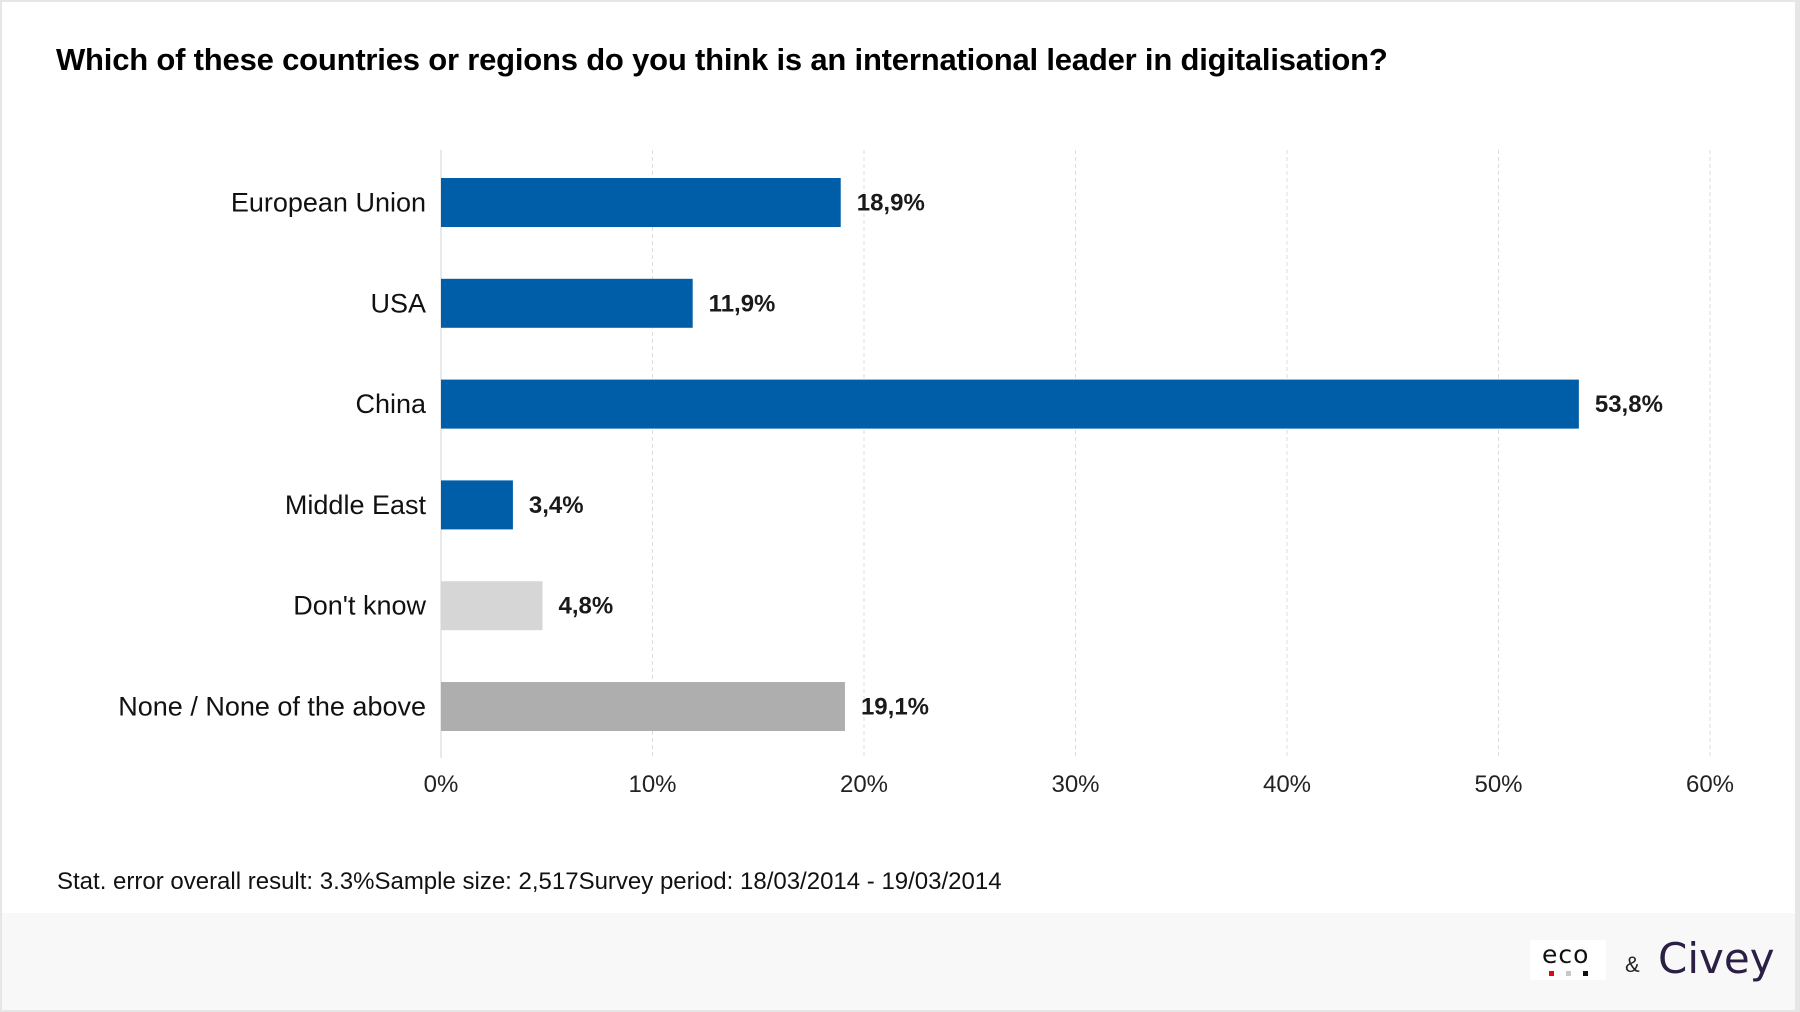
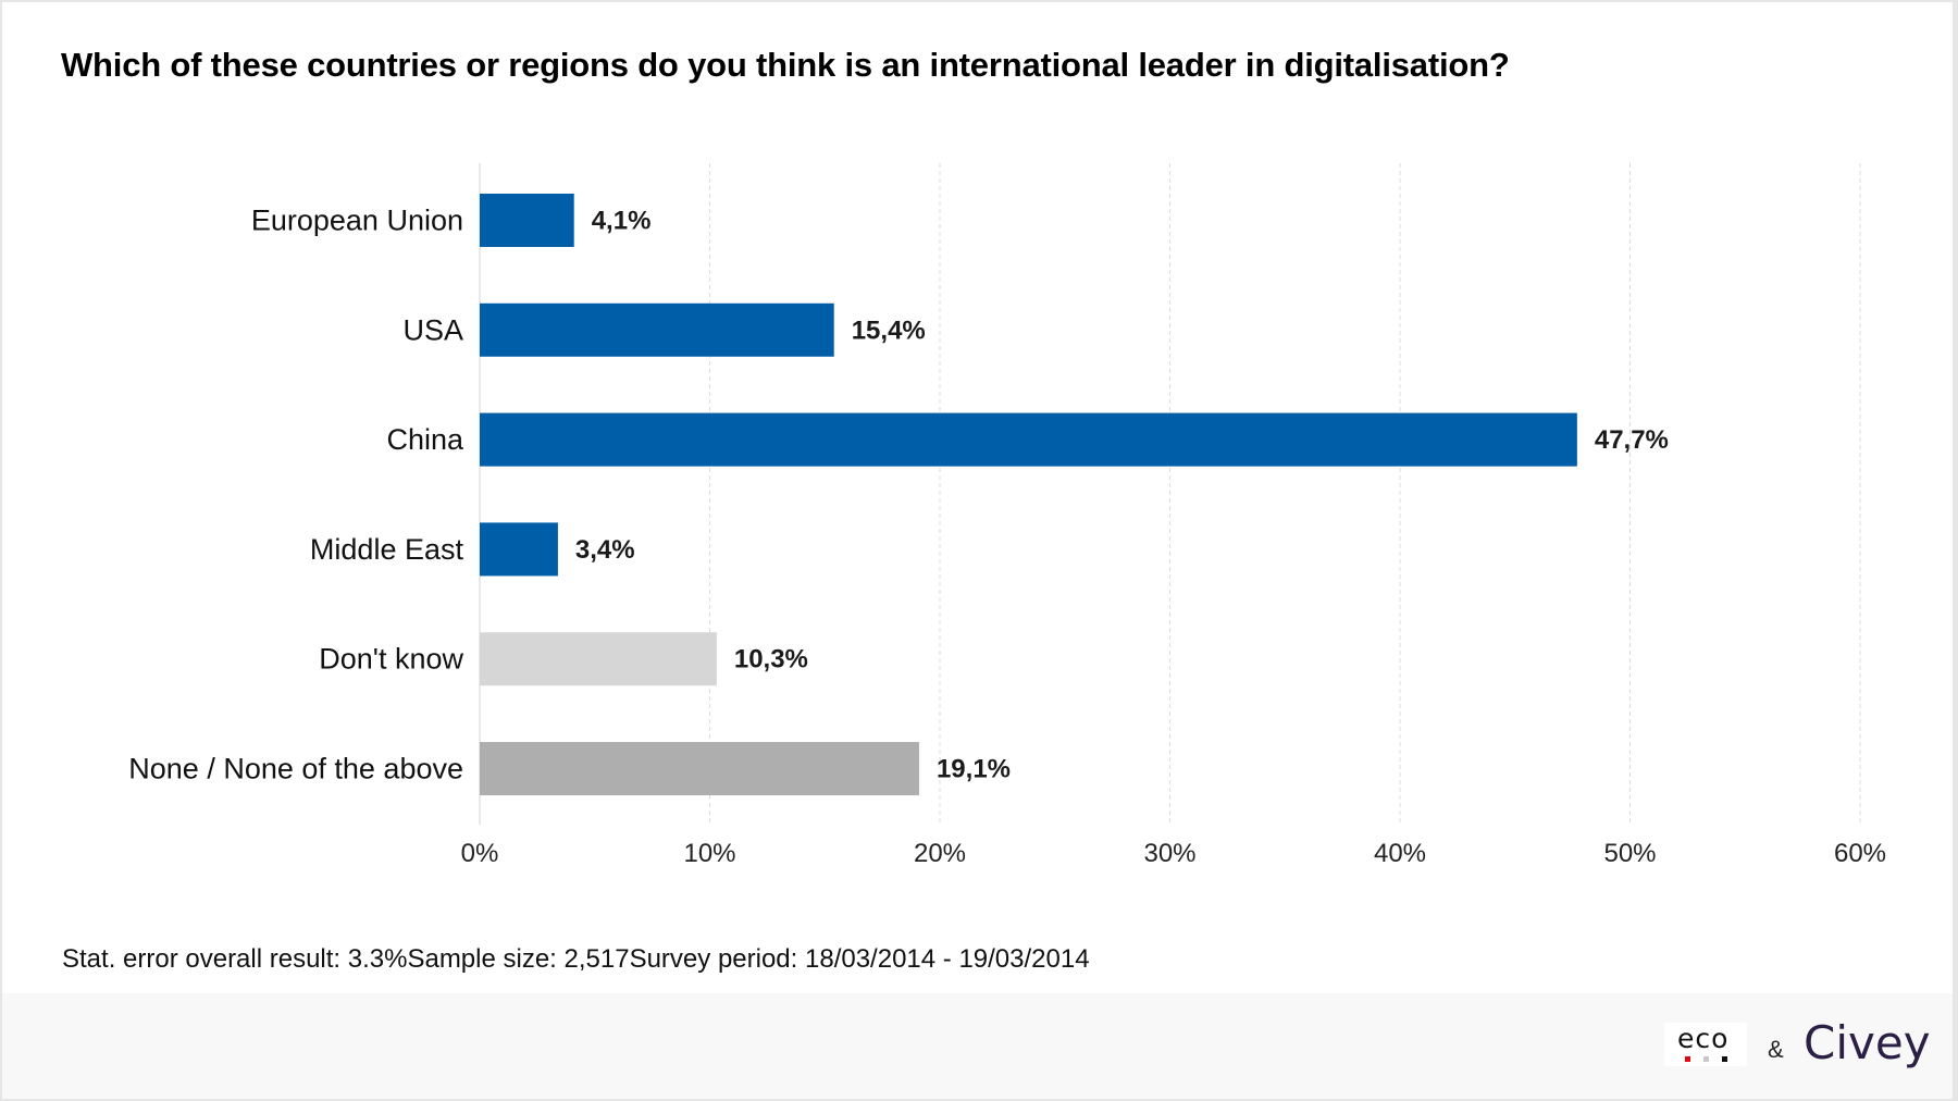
European Union: 18,9% -> 4,1%
USA: 11,9% -> 15,4%
China: 53,8% -> 47,7%
Don't know: 4,8% -> 10,3%
